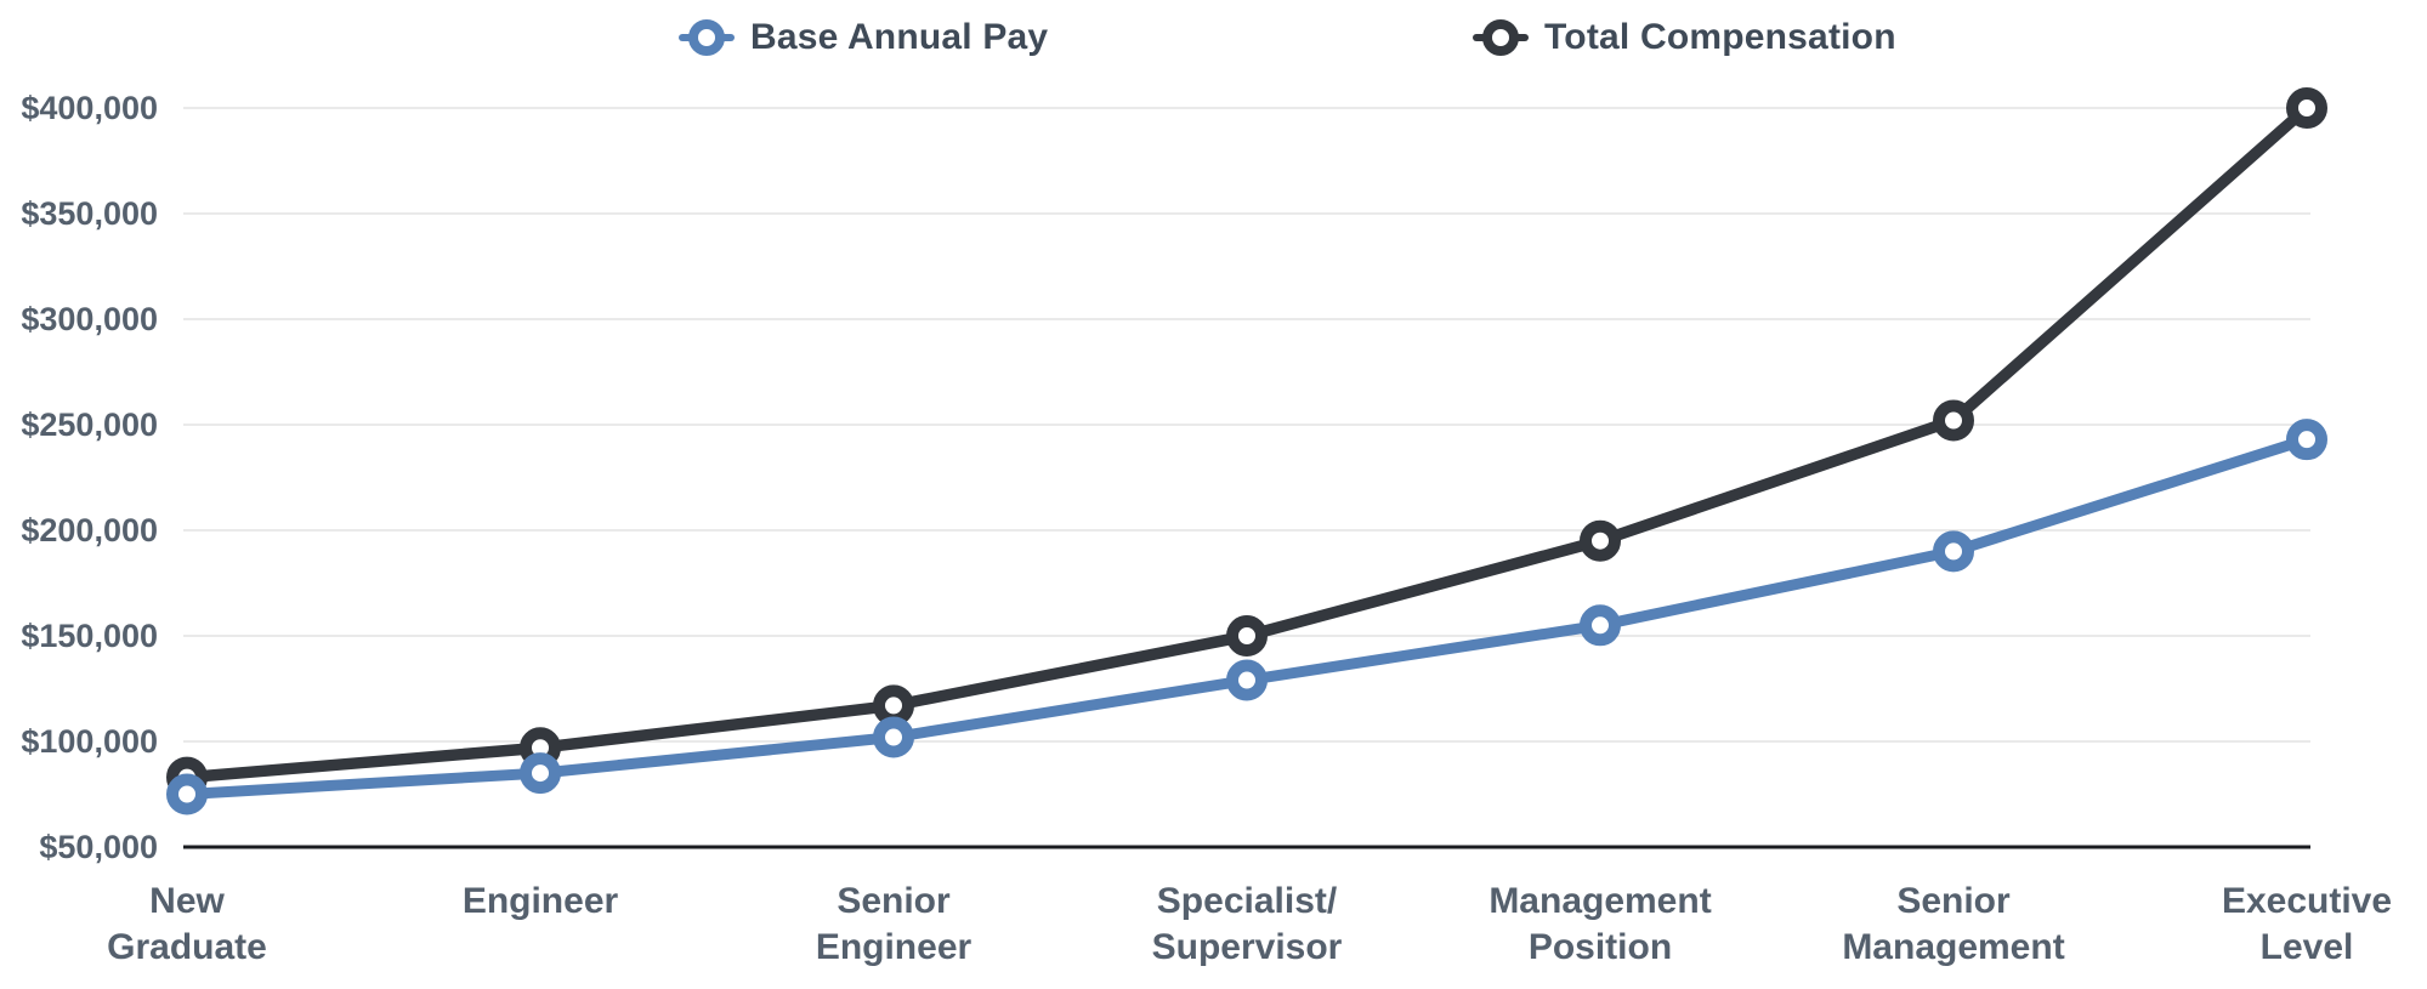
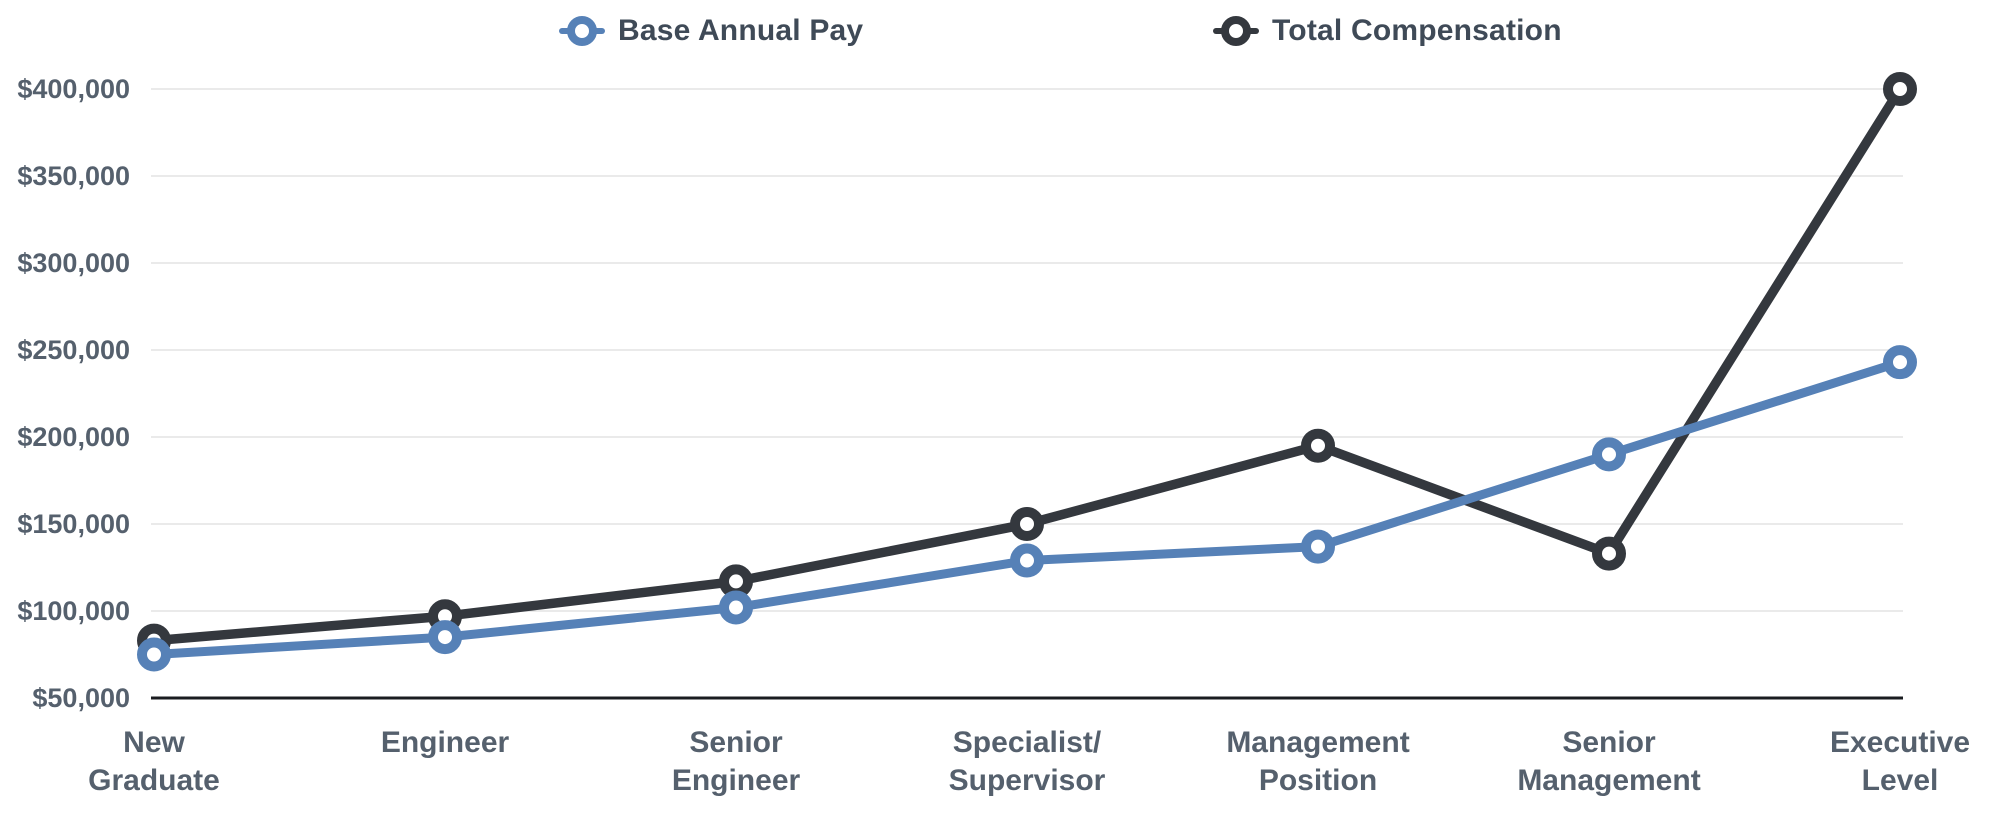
Base Annual Pay/Management Position: $155000 -> $137000
Total Compensation/Senior Management: $252000 -> $133000
